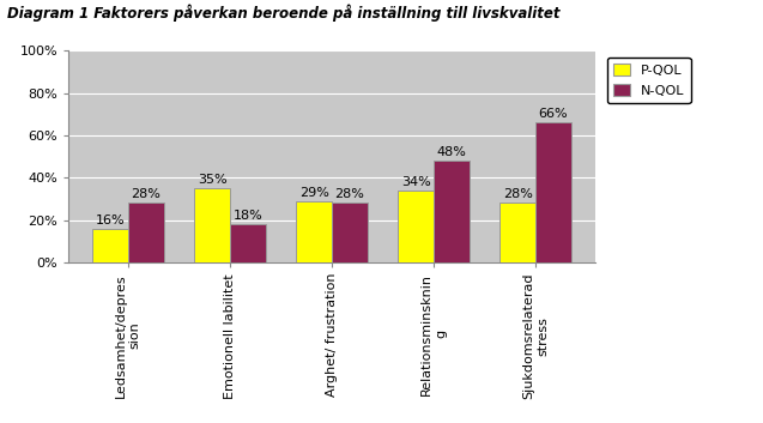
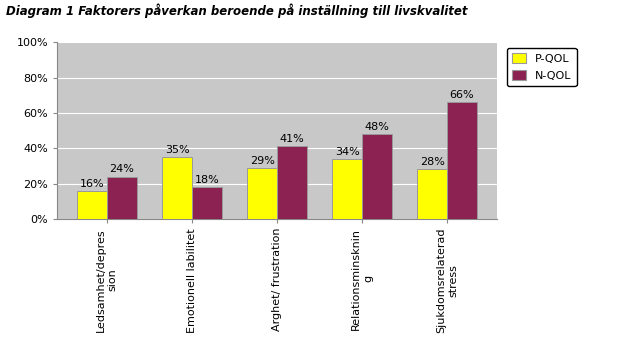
N-QOL/Ledsamhet/depres sion: 28% -> 24%
N-QOL/Arghet/ frustration: 28% -> 41%
